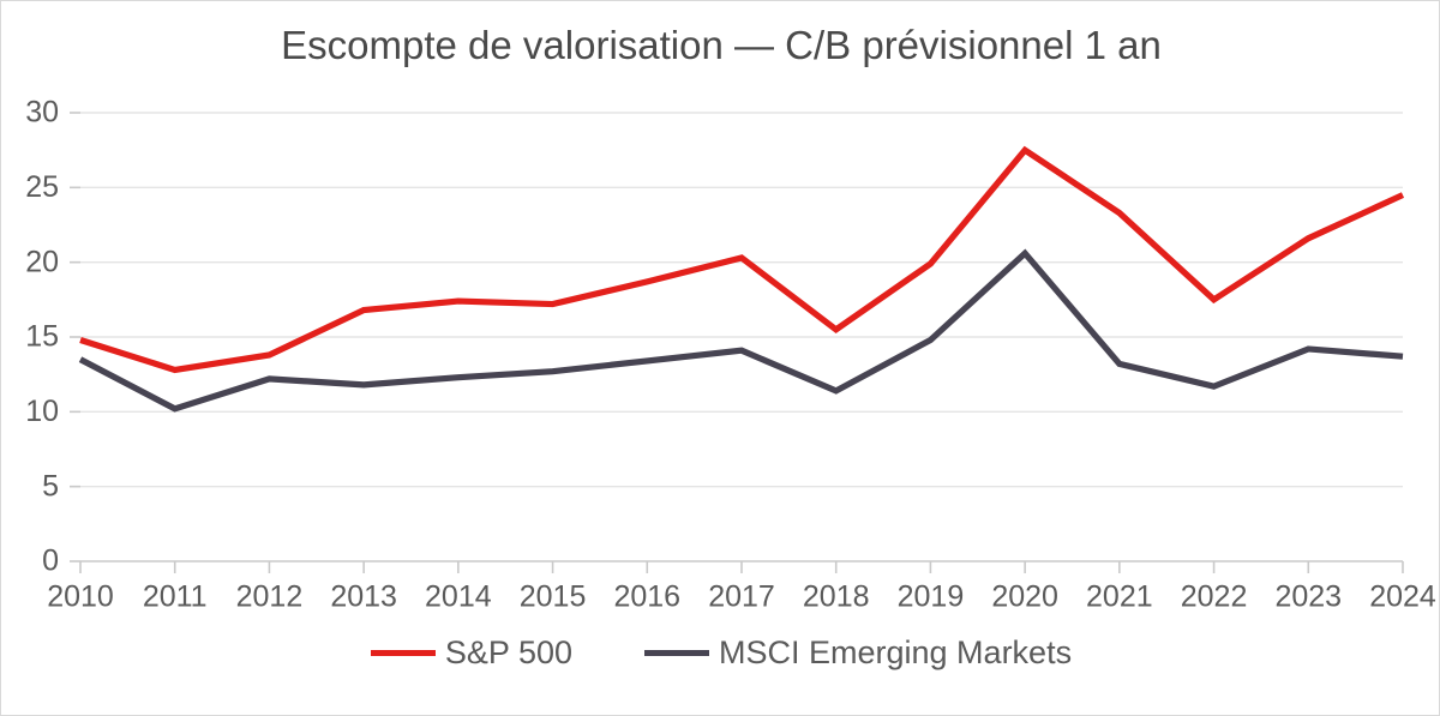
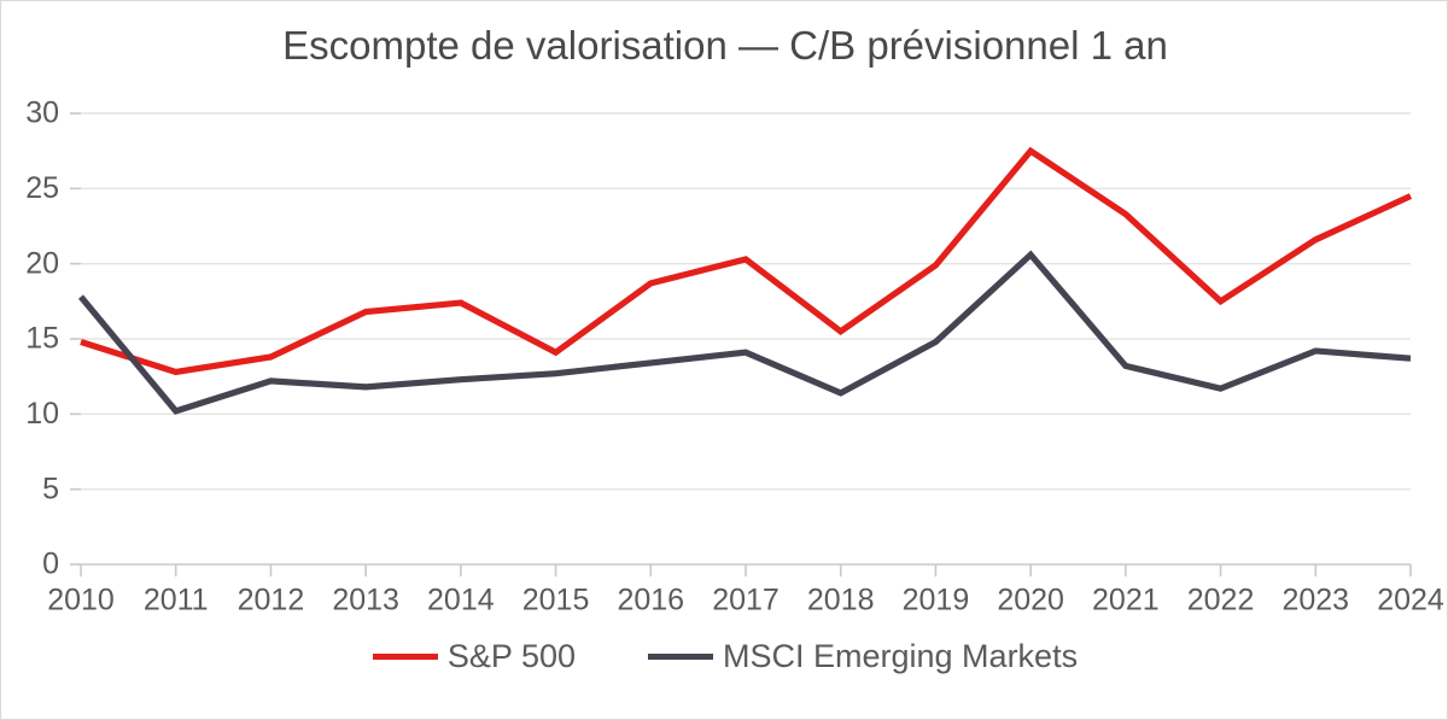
MSCI Emerging Markets/2010: 13.5 -> 17.8
S&P 500/2015: 17.2 -> 14.1
